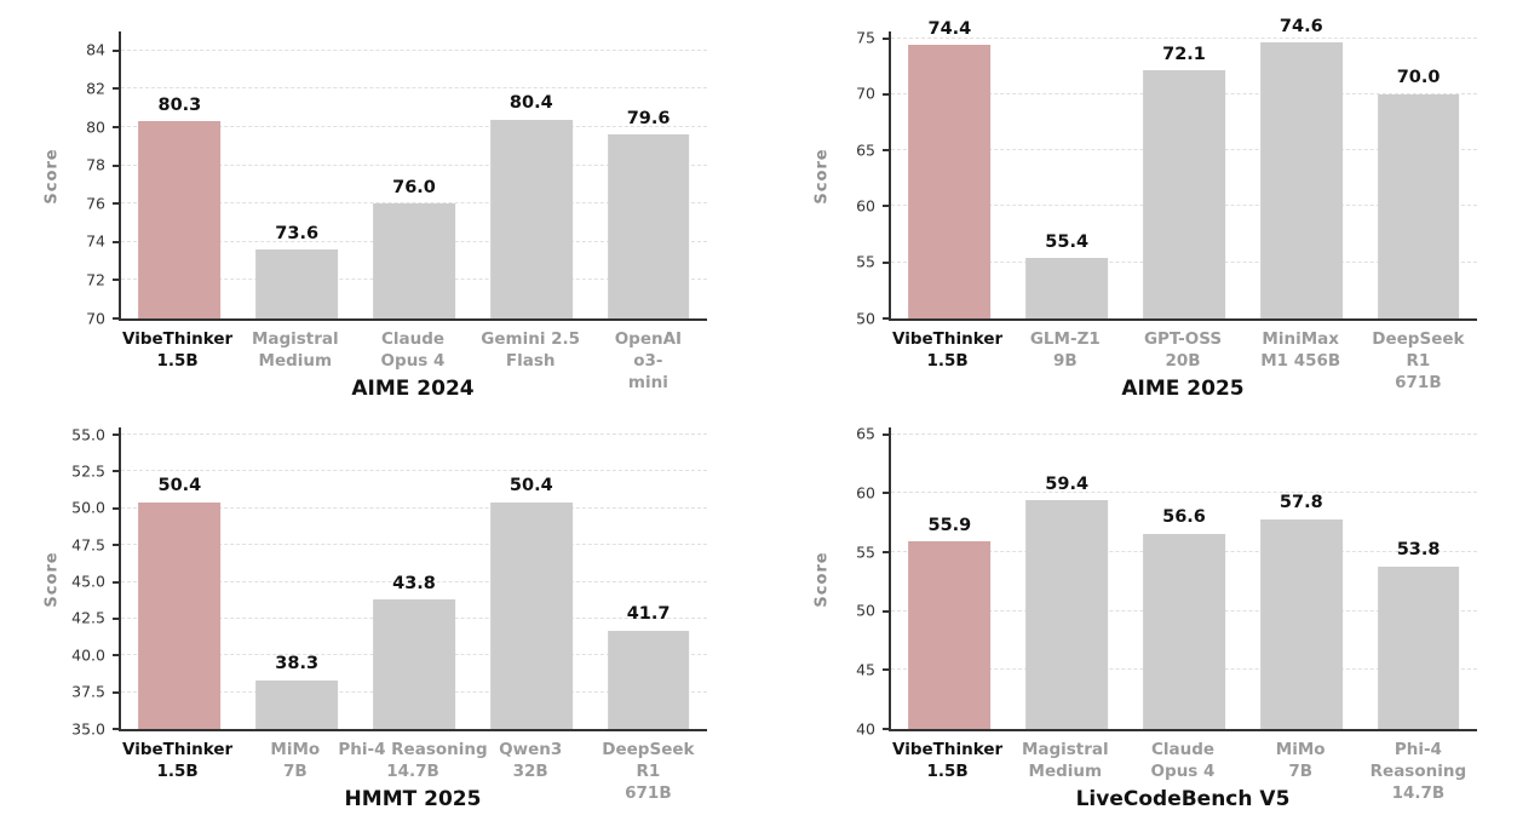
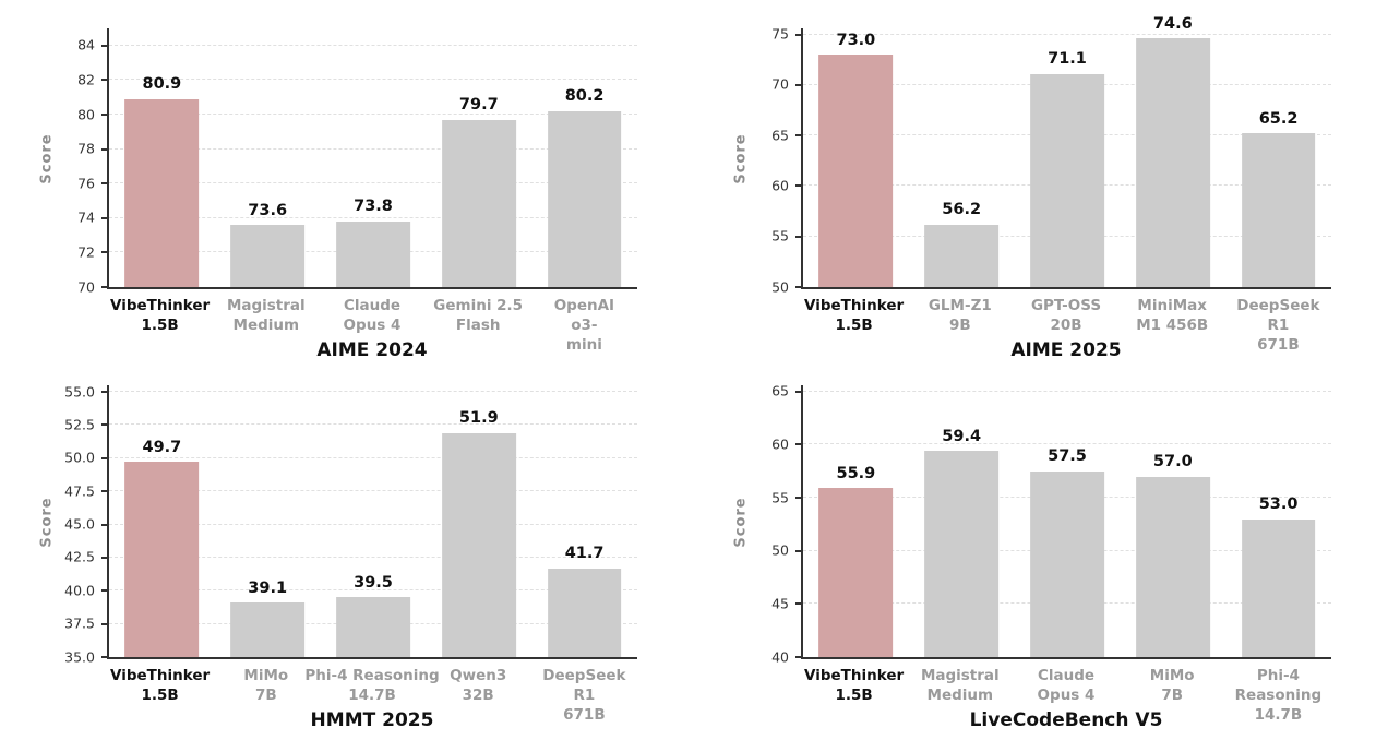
AIME 2024/VibeThinker 1.5B: 80.3 -> 80.9
AIME 2024/Claude Opus 4: 76.0 -> 73.8
AIME 2024/Gemini 2.5 Flash: 80.4 -> 79.7
AIME 2024/OpenAI o3-mini: 79.6 -> 80.2
AIME 2025/VibeThinker 1.5B: 74.4 -> 73.0
AIME 2025/GLM-Z1 9B: 55.4 -> 56.2
AIME 2025/GPT-OSS 20B: 72.1 -> 71.1
AIME 2025/DeepSeek R1 671B: 70.0 -> 65.2
HMMT 2025/VibeThinker 1.5B: 50.4 -> 49.7
HMMT 2025/MiMo 7B: 38.3 -> 39.1
HMMT 2025/Phi-4 Reasoning 14.7B: 43.8 -> 39.5
HMMT 2025/Qwen3 32B: 50.4 -> 51.9
LiveCodeBench V5/Claude Opus 4: 56.6 -> 57.5
LiveCodeBench V5/MiMo 7B: 57.8 -> 57.0
LiveCodeBench V5/Phi-4 Reasoning 14.7B: 53.8 -> 53.0
